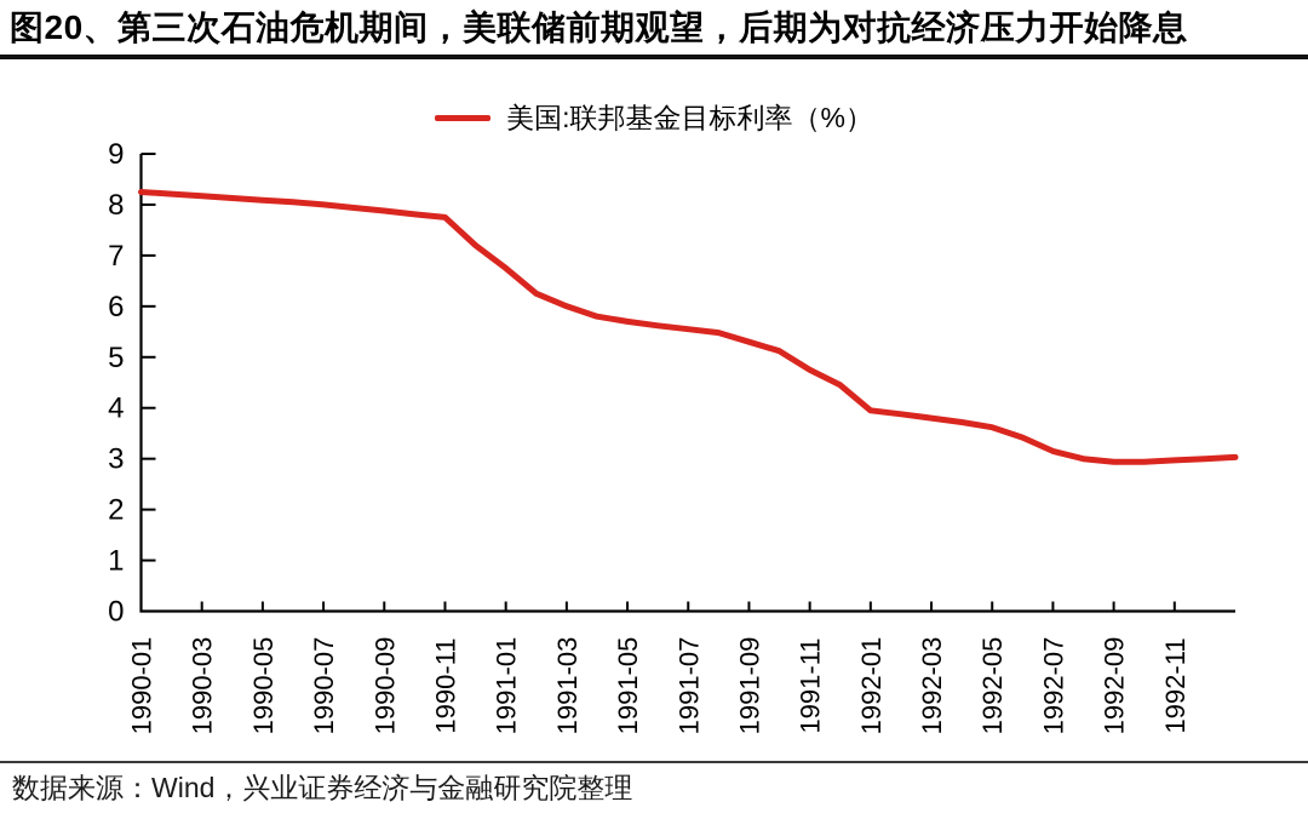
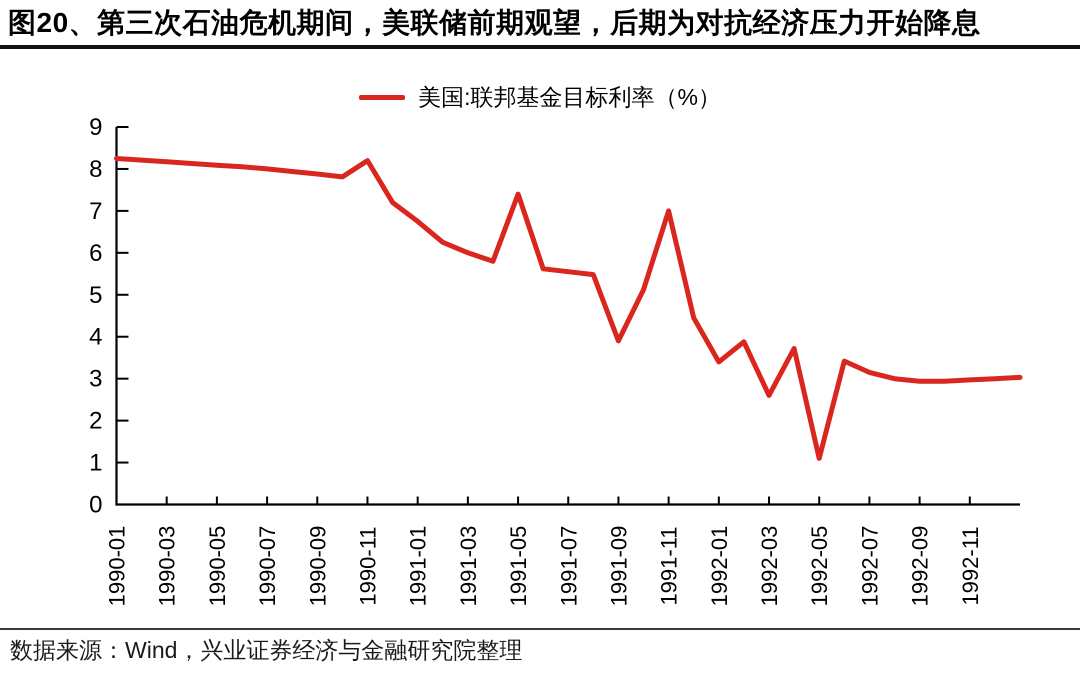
1990-11: 7.8 -> 8.2
1991-05: 5.7 -> 7.4
1991-09: 5.3 -> 3.9
1991-11: 4.8 -> 7.0
1992-01: 4.0 -> 3.4
1992-03: 3.8 -> 2.6
1992-05: 3.6 -> 1.1
